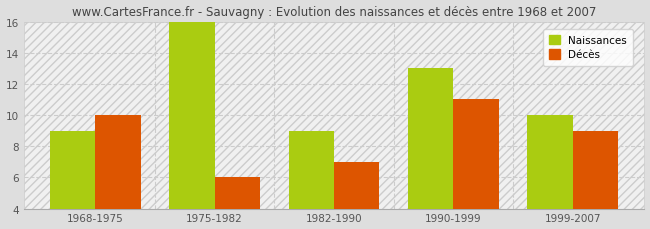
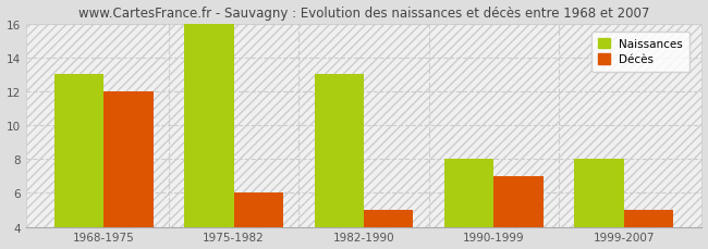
Naissances/1968-1975: 9 -> 13
Décès/1968-1975: 10 -> 12
Naissances/1982-1990: 9 -> 13
Décès/1982-1990: 7 -> 5
Naissances/1990-1999: 13 -> 8
Décès/1990-1999: 11 -> 7
Naissances/1999-2007: 10 -> 8
Décès/1999-2007: 9 -> 5
